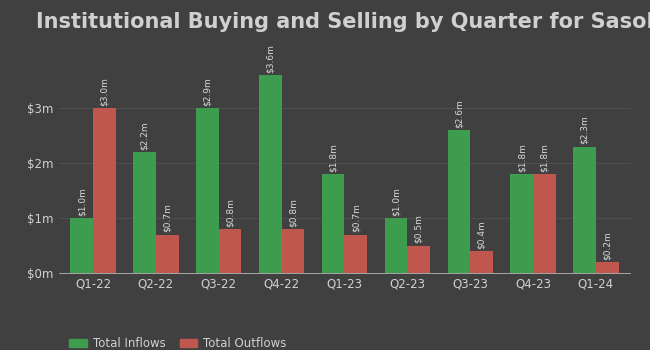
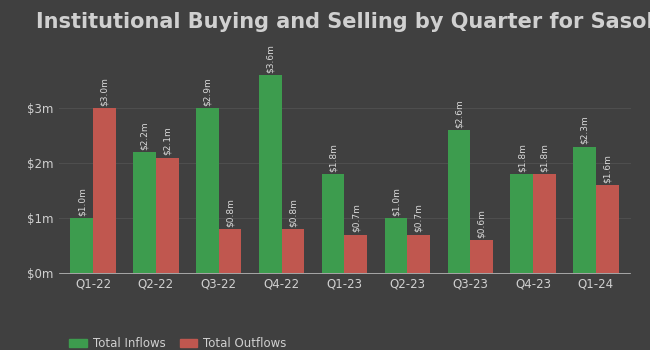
Total Outflows/Q2-22: $0.7m -> $2.1m
Total Outflows/Q2-23: $0.5m -> $0.7m
Total Outflows/Q3-23: $0.4m -> $0.6m
Total Outflows/Q1-24: $0.2m -> $1.6m
